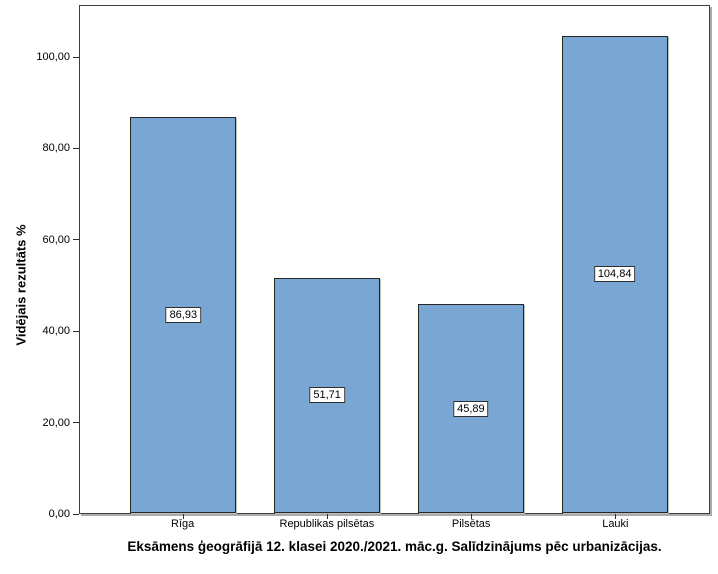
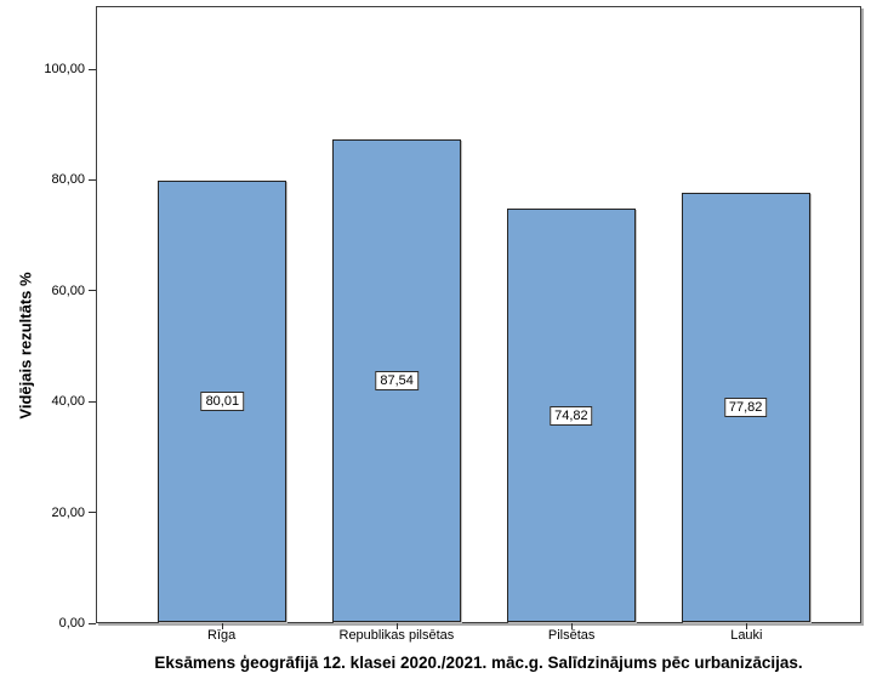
Rīga: 86,93 -> 80,01
Republikas pilsētas: 51,71 -> 87,54
Pilsētas: 45,89 -> 74,82
Lauki: 104,84 -> 77,82
